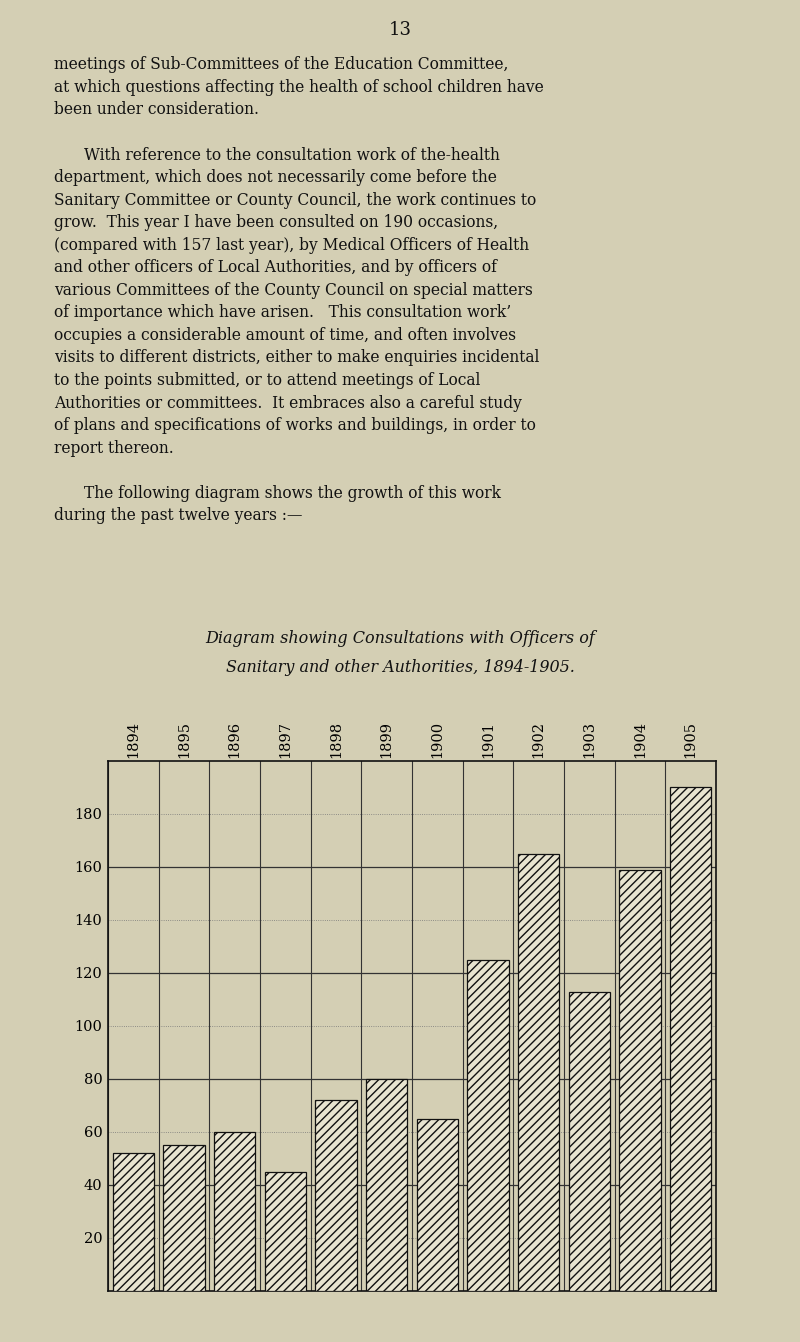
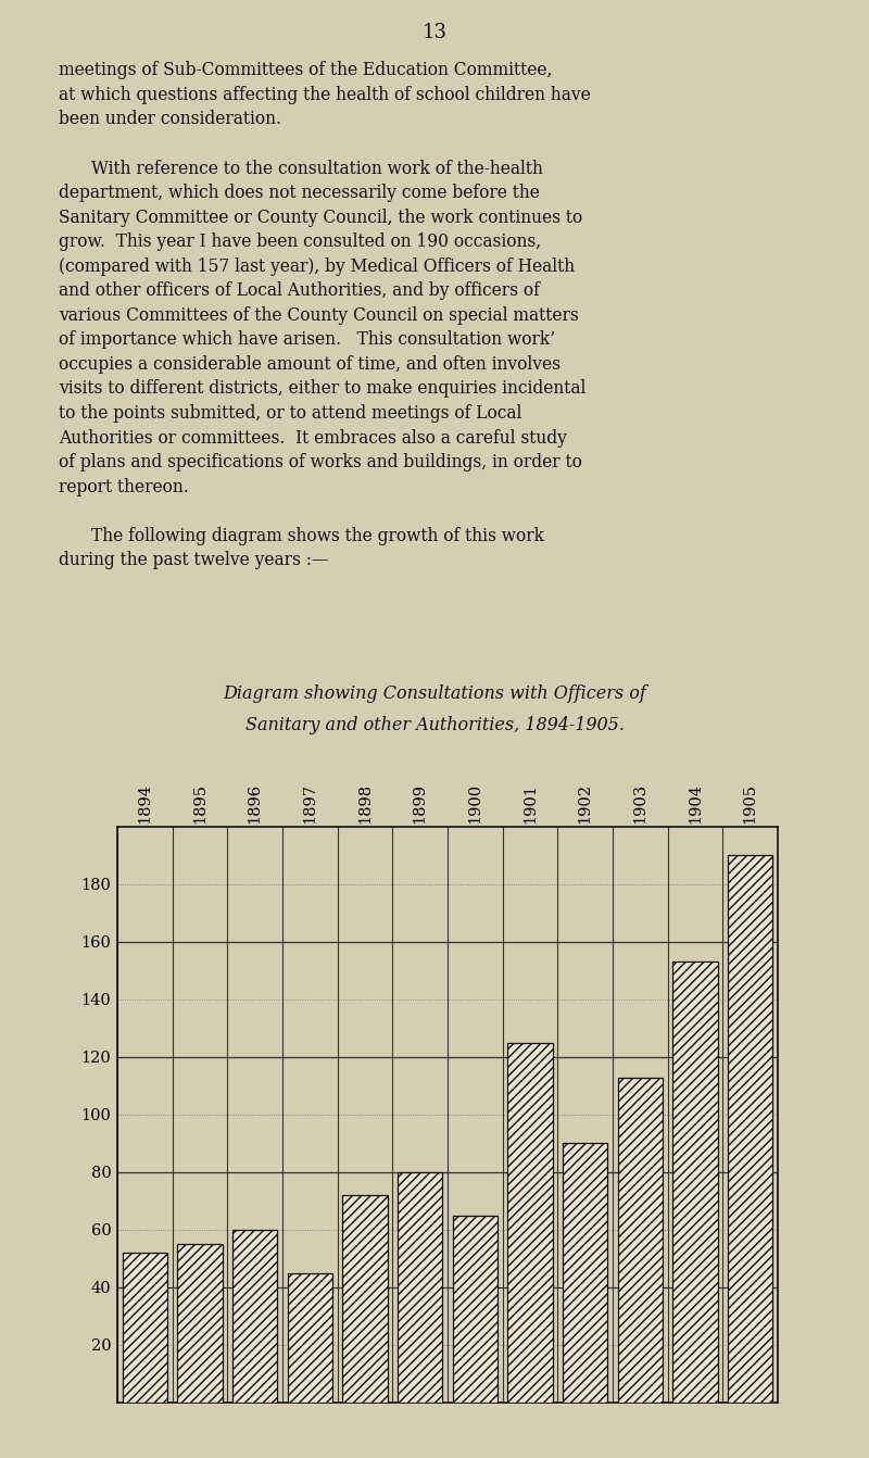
1902: 165 -> 90
1904: 159 -> 153
